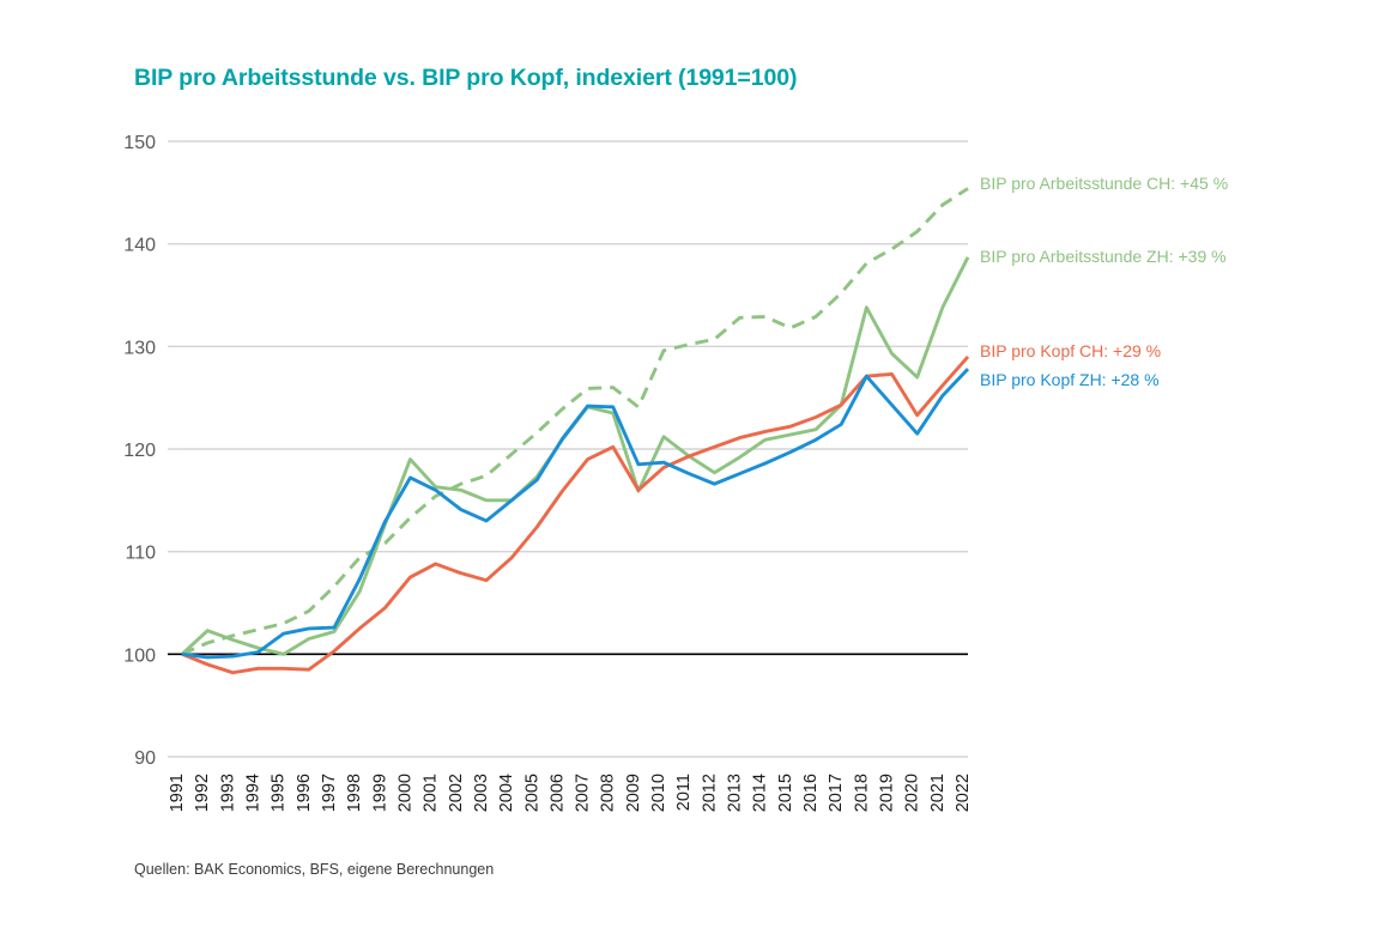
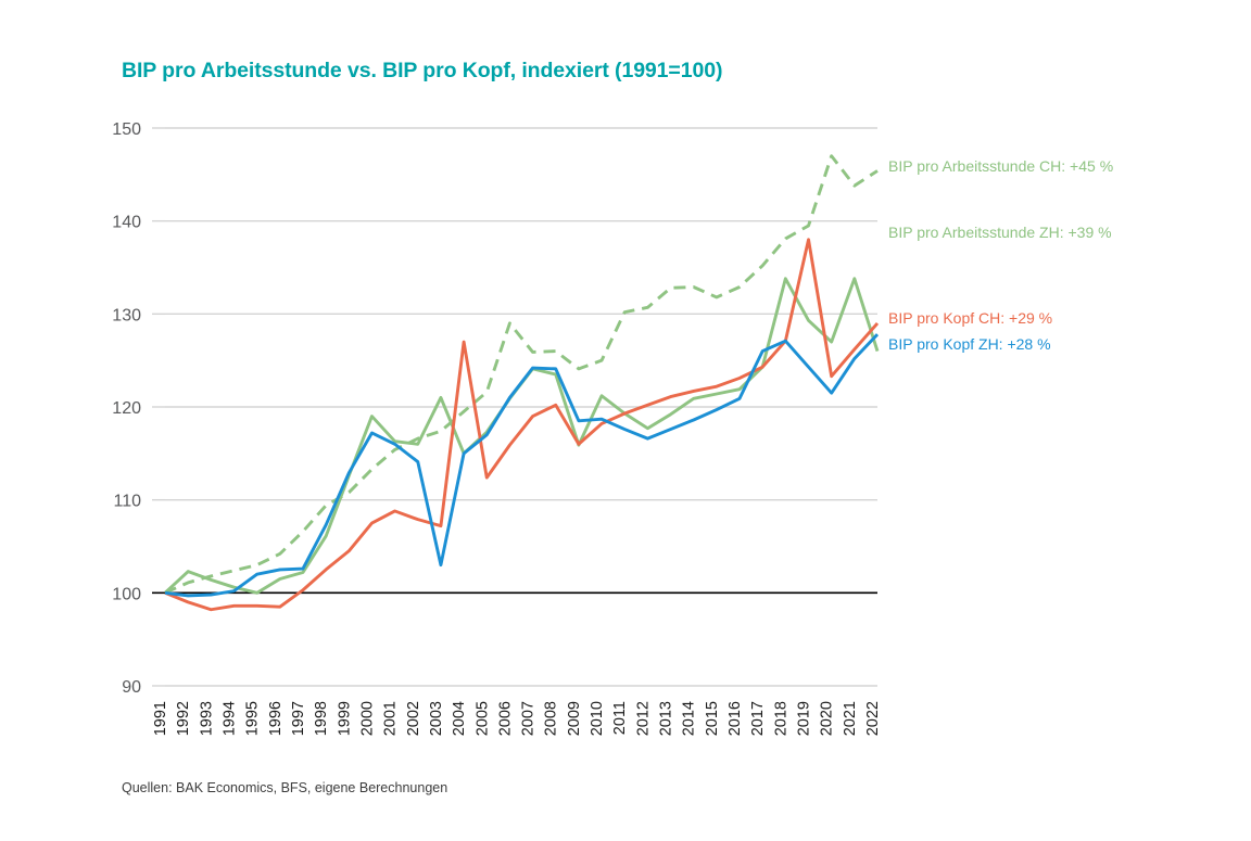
BIP pro Arbeitsstunde ZH: +39 %/2003: 115 -> 121
BIP pro Kopf ZH: +28 %/2003: 113 -> 103
BIP pro Kopf CH: +29 %/2004: 109 -> 127
BIP pro Arbeitsstunde CH: +45 %/2006: 124 -> 129
BIP pro Arbeitsstunde CH: +45 %/2010: 130 -> 125
BIP pro Kopf ZH: +28 %/2017: 122 -> 126
BIP pro Kopf CH: +29 %/2019: 127 -> 138
BIP pro Arbeitsstunde CH: +45 %/2020: 141 -> 147
BIP pro Arbeitsstunde ZH: +39 %/2022: 139 -> 126
